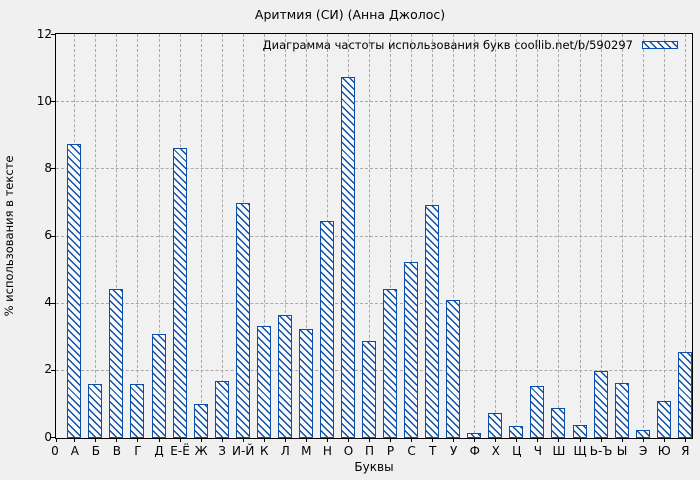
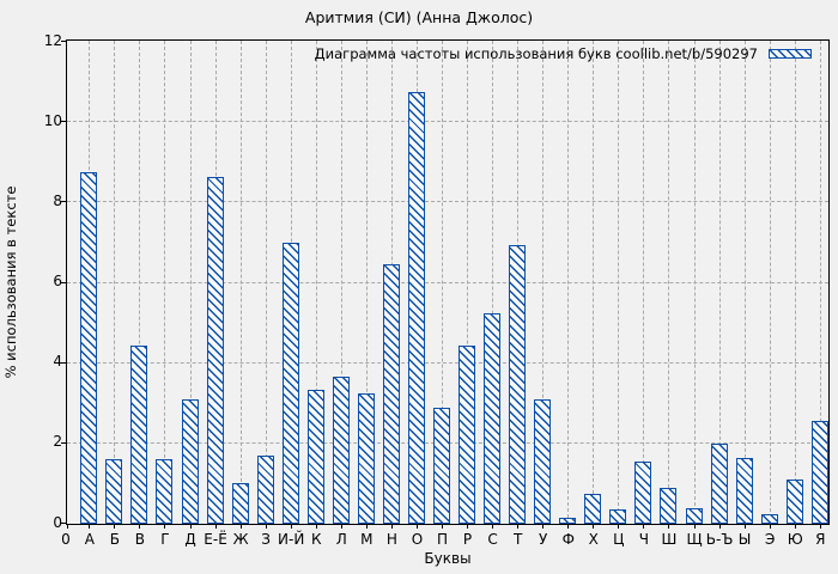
У: 4.1 -> 3.1
